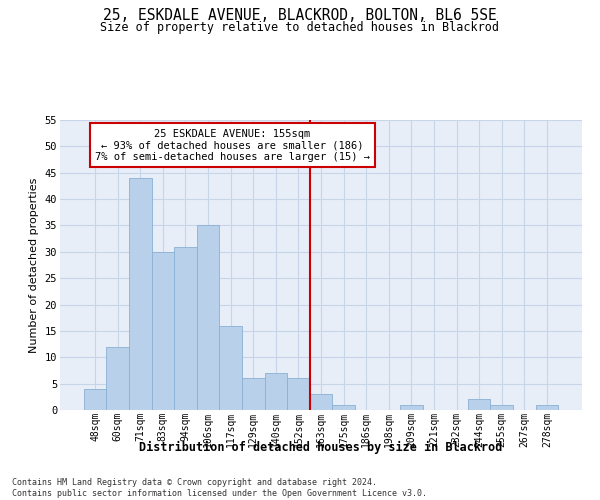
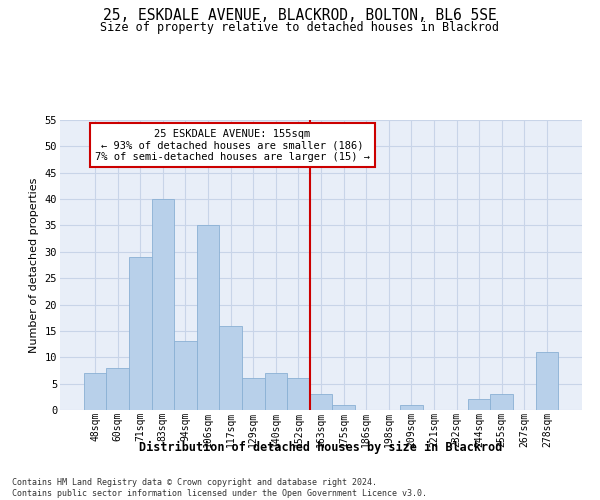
48sqm: 4 -> 7
60sqm: 12 -> 8
71sqm: 44 -> 29
83sqm: 30 -> 40
94sqm: 31 -> 13
255sqm: 1 -> 3
278sqm: 1 -> 11
